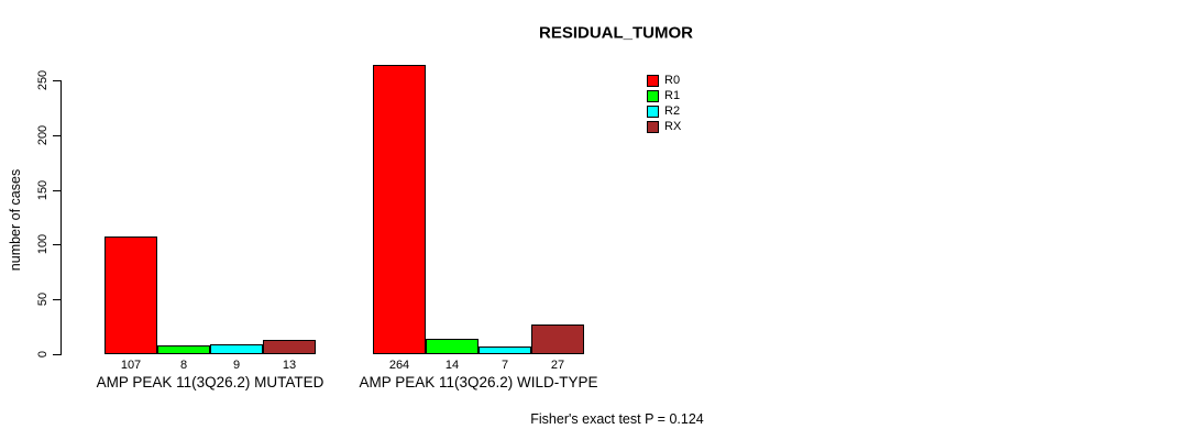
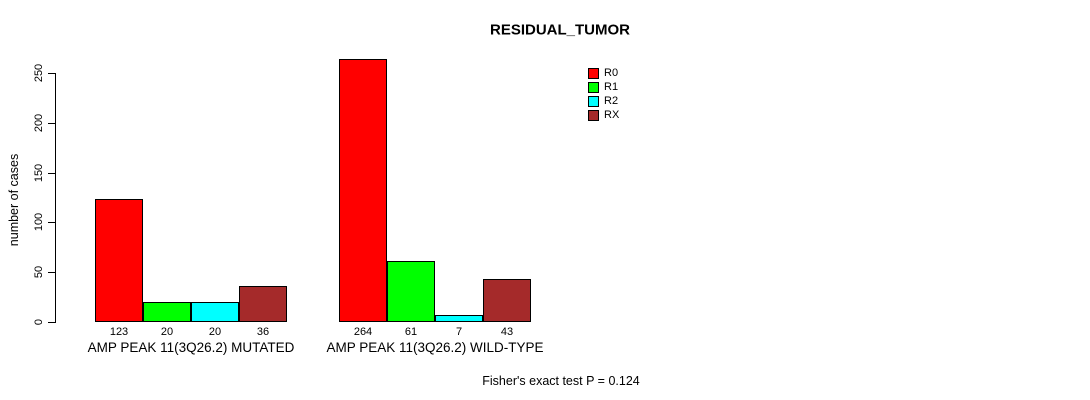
R0/AMP PEAK 11(3Q26.2) MUTATED: 107 -> 123
R1/AMP PEAK 11(3Q26.2) MUTATED: 8 -> 20
R2/AMP PEAK 11(3Q26.2) MUTATED: 9 -> 20
RX/AMP PEAK 11(3Q26.2) MUTATED: 13 -> 36
R1/AMP PEAK 11(3Q26.2) WILD-TYPE: 14 -> 61
RX/AMP PEAK 11(3Q26.2) WILD-TYPE: 27 -> 43
